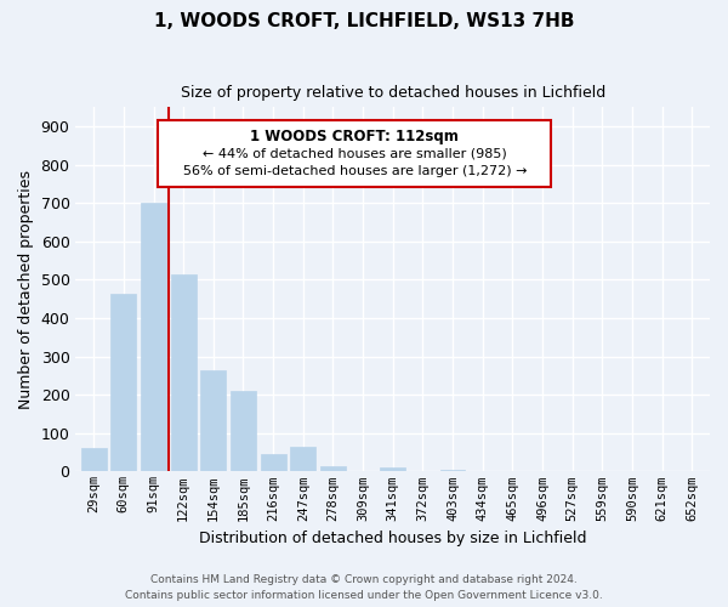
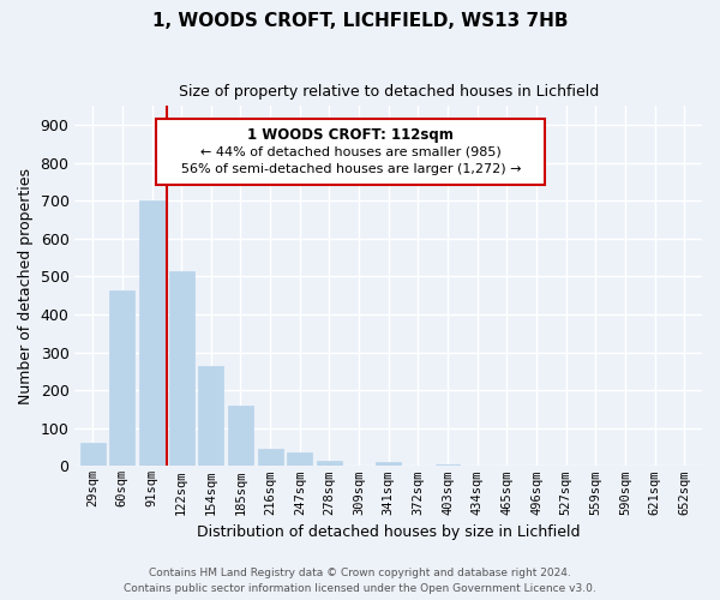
185sqm: 210 -> 160
247sqm: 65 -> 35
